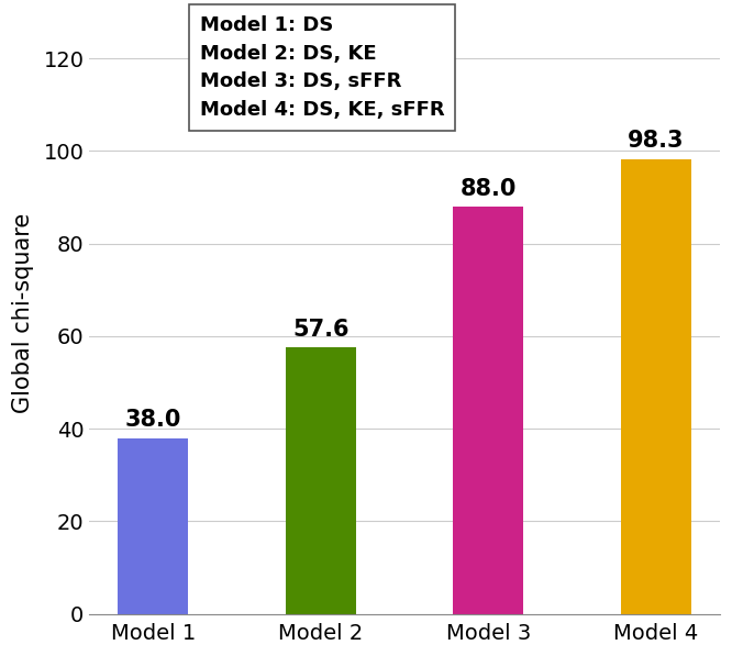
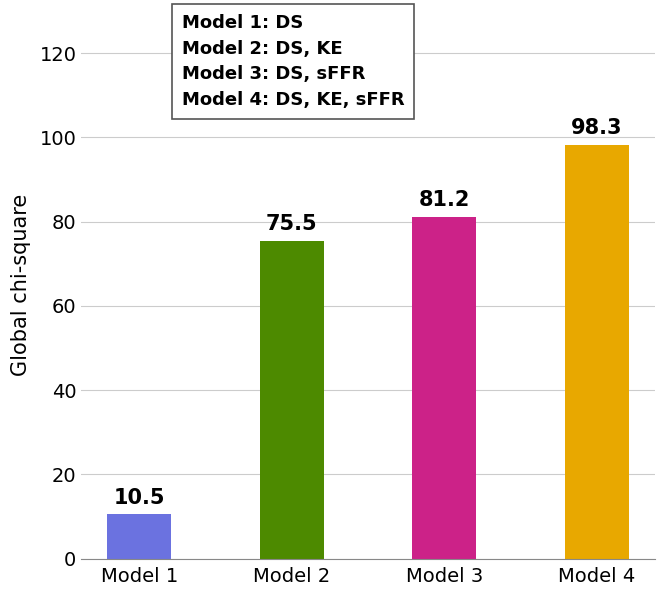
Model 1: 38.0 -> 10.5
Model 2: 57.6 -> 75.5
Model 3: 88.0 -> 81.2
